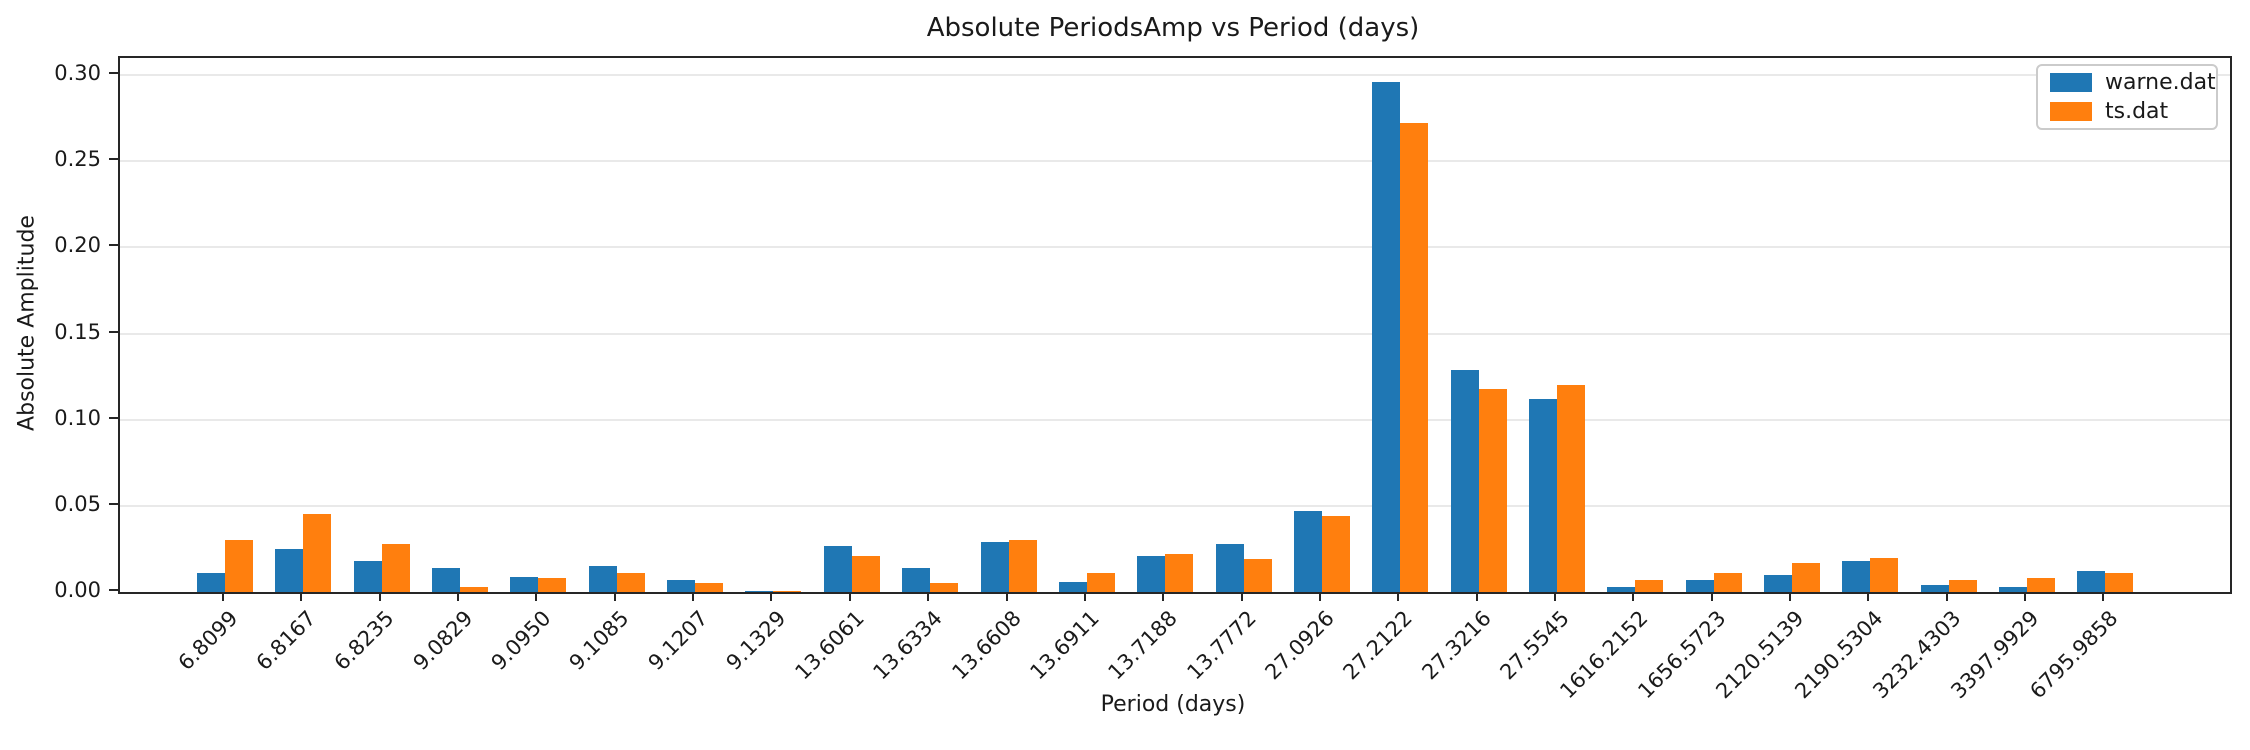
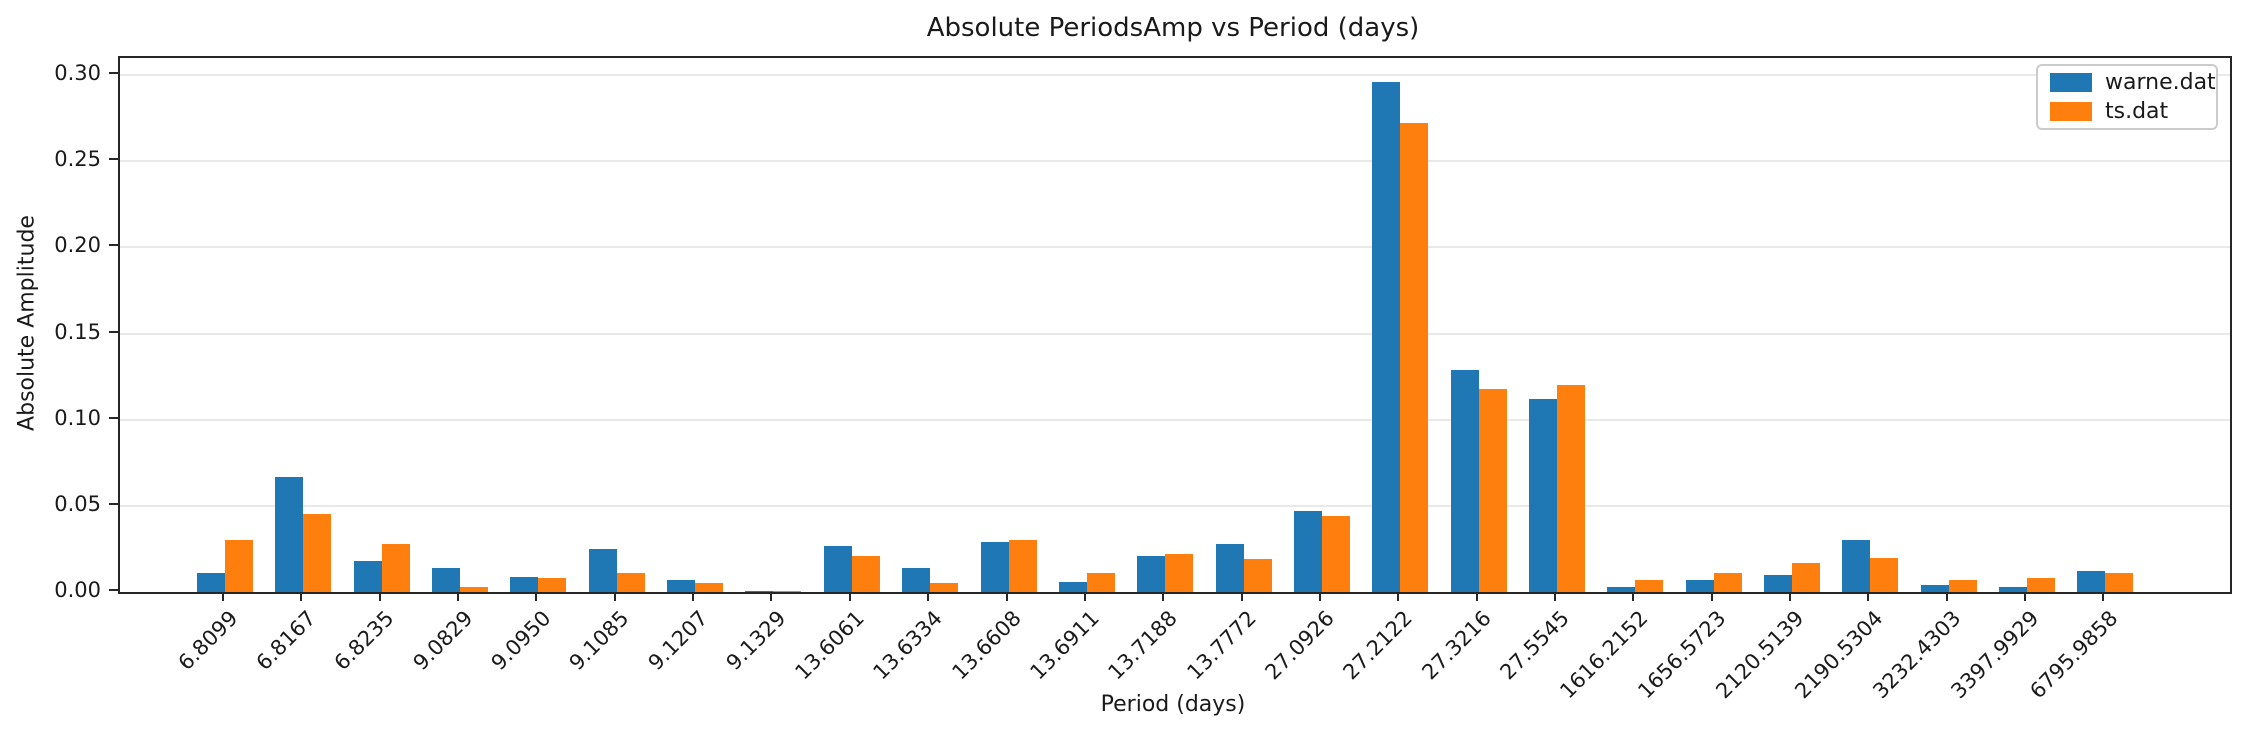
warne.dat/6.8167: 0.025 -> 0.067
warne.dat/9.1085: 0.015 -> 0.025
warne.dat/2190.5304: 0.018 -> 0.030
